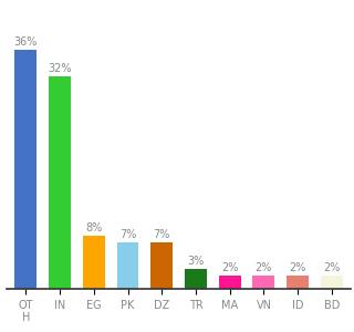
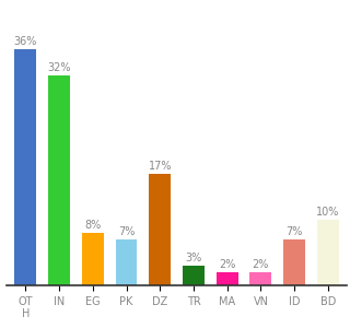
DZ: 7% -> 17%
ID: 2% -> 7%
BD: 2% -> 10%
